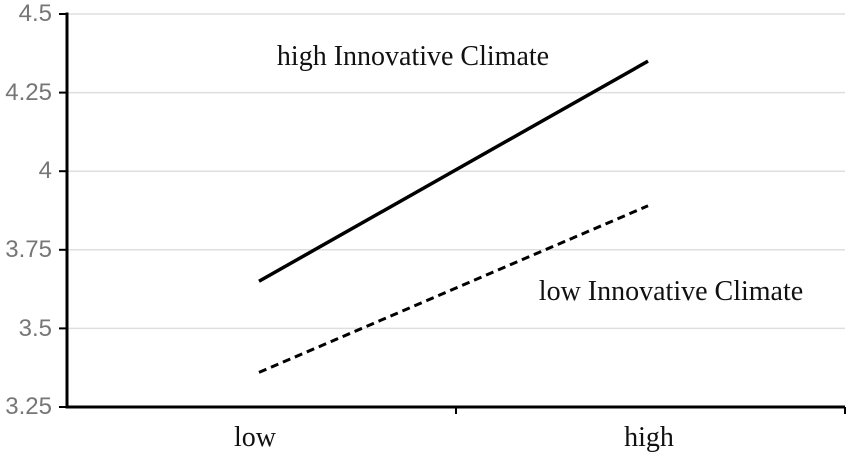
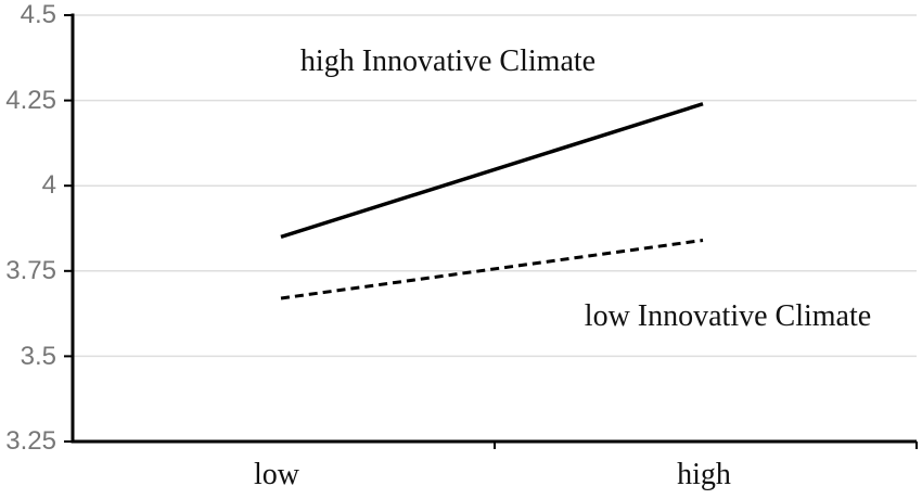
high Innovative Climate/low: 3.65 -> 3.85
low Innovative Climate/low: 3.36 -> 3.67
high Innovative Climate/high: 4.35 -> 4.24
low Innovative Climate/high: 3.89 -> 3.84
